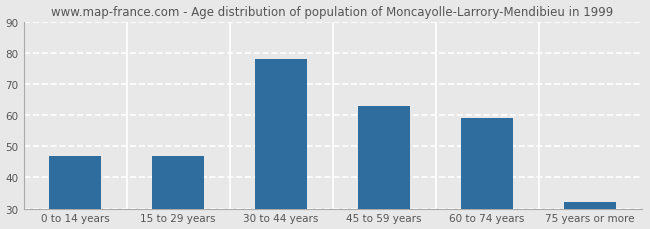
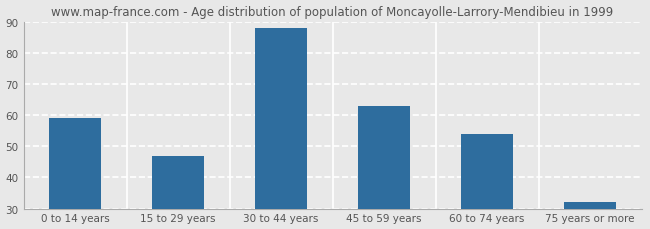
0 to 14 years: 47 -> 59
30 to 44 years: 78 -> 88
60 to 74 years: 59 -> 54
